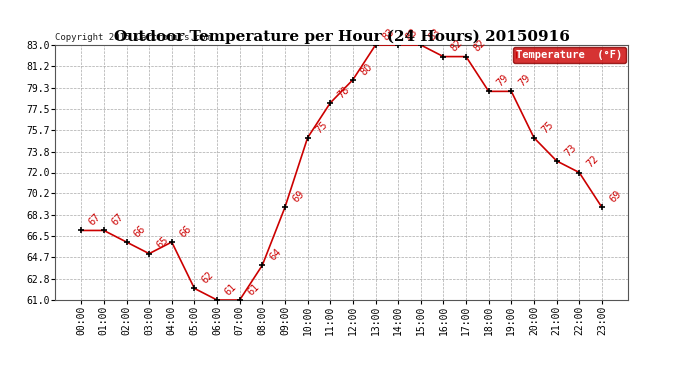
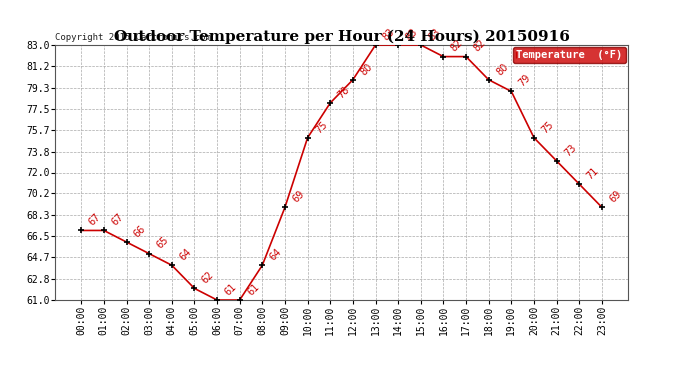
04:00: 66 -> 64
18:00: 79 -> 80
22:00: 72 -> 71
